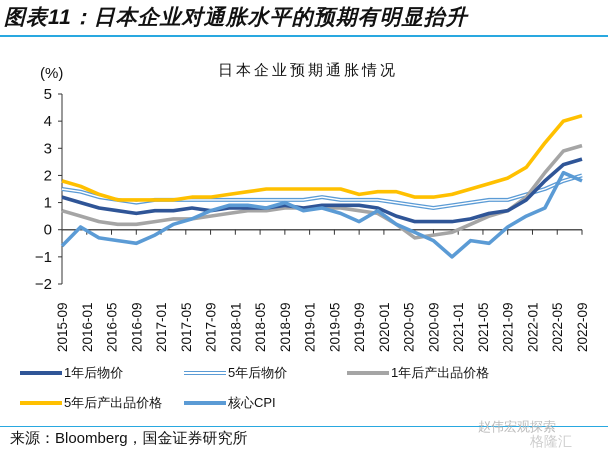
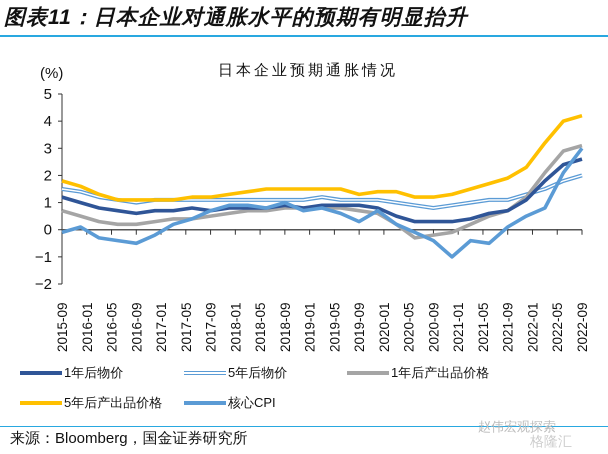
核心CPI/2015-09: -0.6 -> -0.1
核心CPI/2022-09: 1.8 -> 3.0
